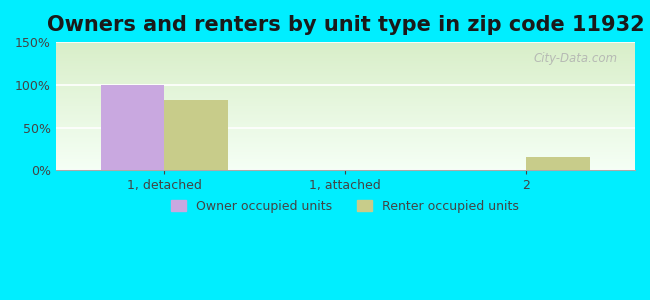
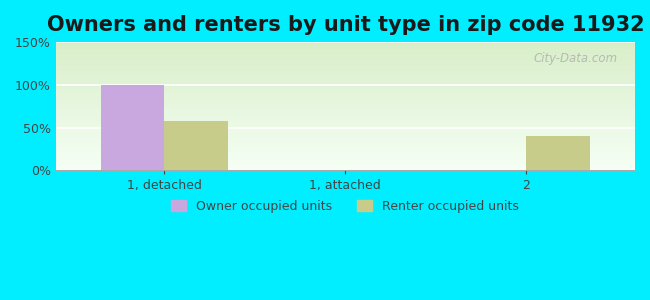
Renter occupied units/1, detached: 82% -> 58%
Renter occupied units/2: 16% -> 40%
